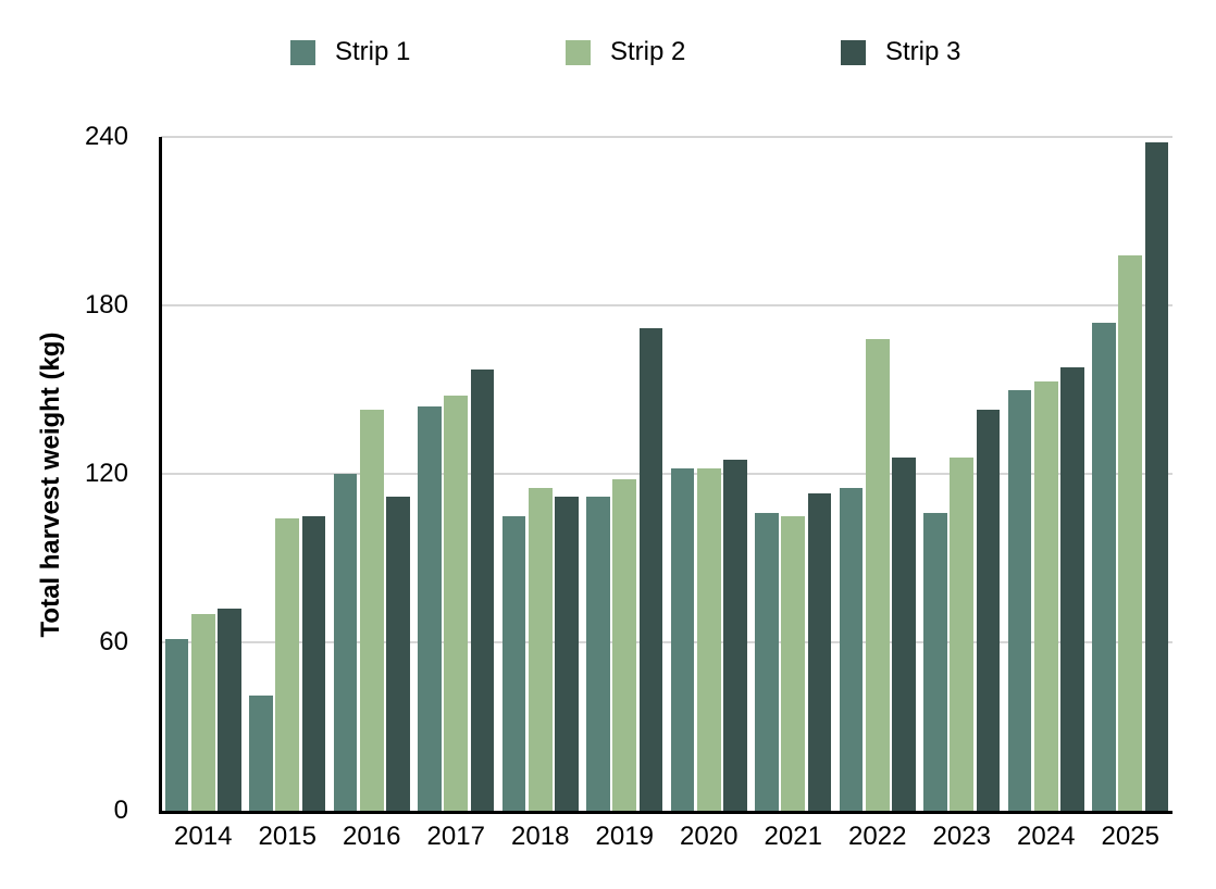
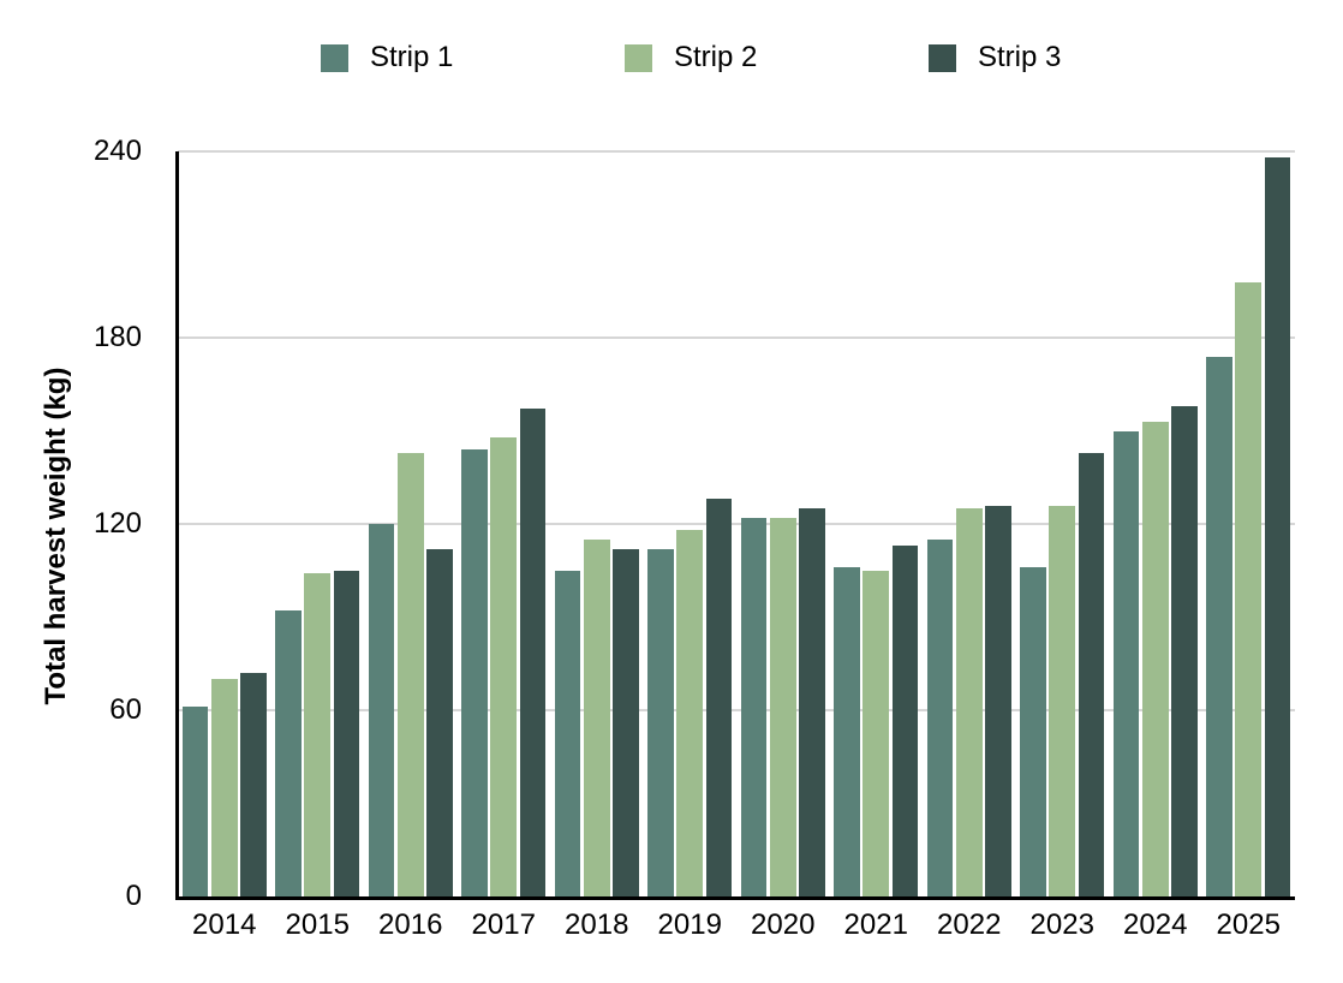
Strip 1/2015: 41 -> 92
Strip 3/2019: 172 -> 128
Strip 2/2022: 168 -> 125
